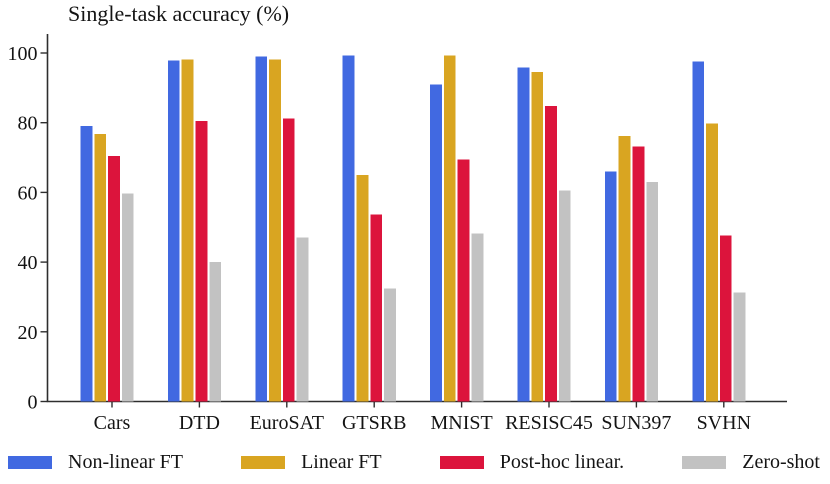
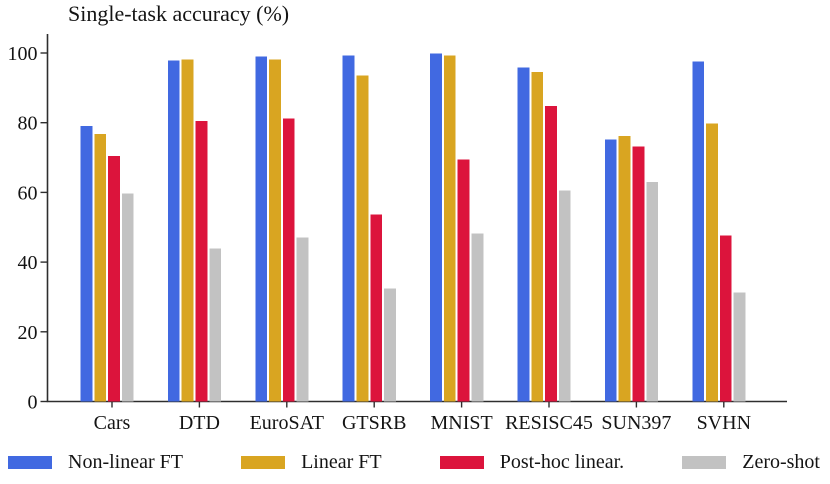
Zero-shot/DTD: 40 -> 44
Linear FT/GTSRB: 65 -> 94
Non-linear FT/MNIST: 91 -> 100
Non-linear FT/SUN397: 66 -> 75
